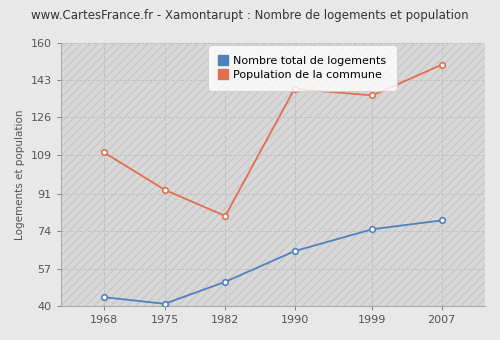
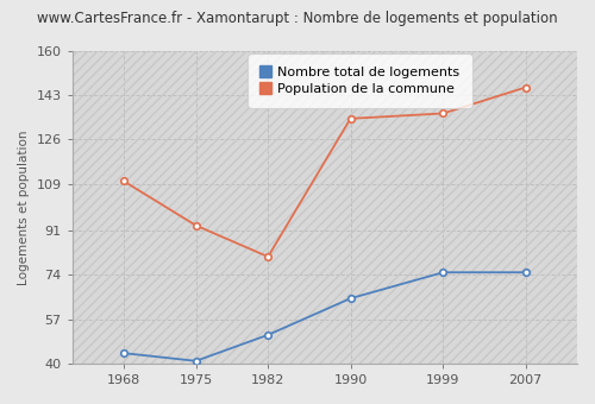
Population de la commune/1990: 139 -> 134
Nombre total de logements/2007: 79 -> 75
Population de la commune/2007: 150 -> 146
